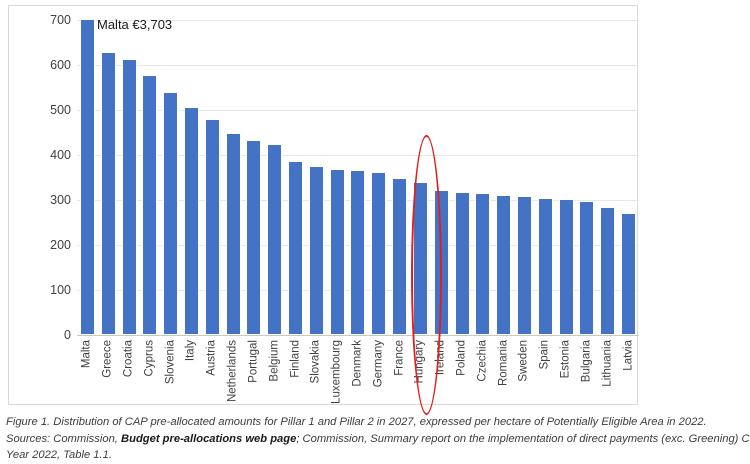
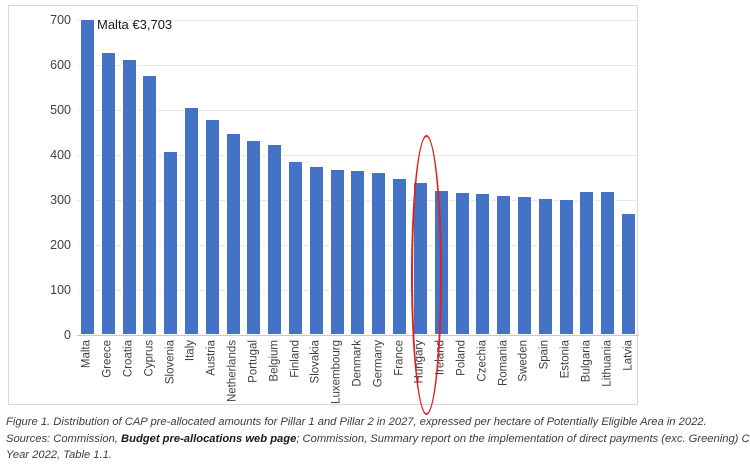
Slovenia: 540 -> 410
Bulgaria: 300 -> 320
Lithuania: 280 -> 320
